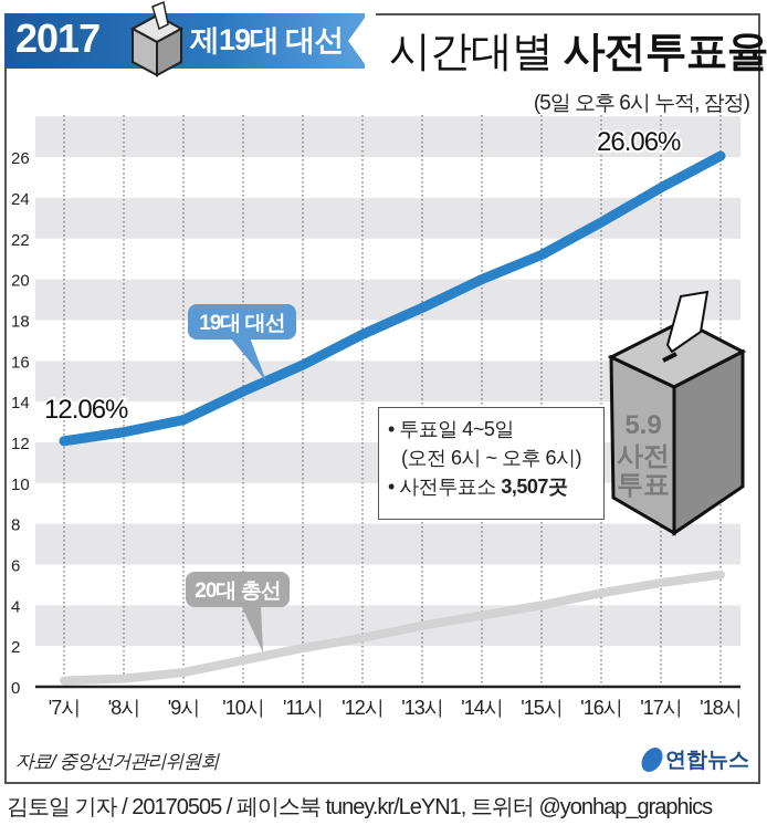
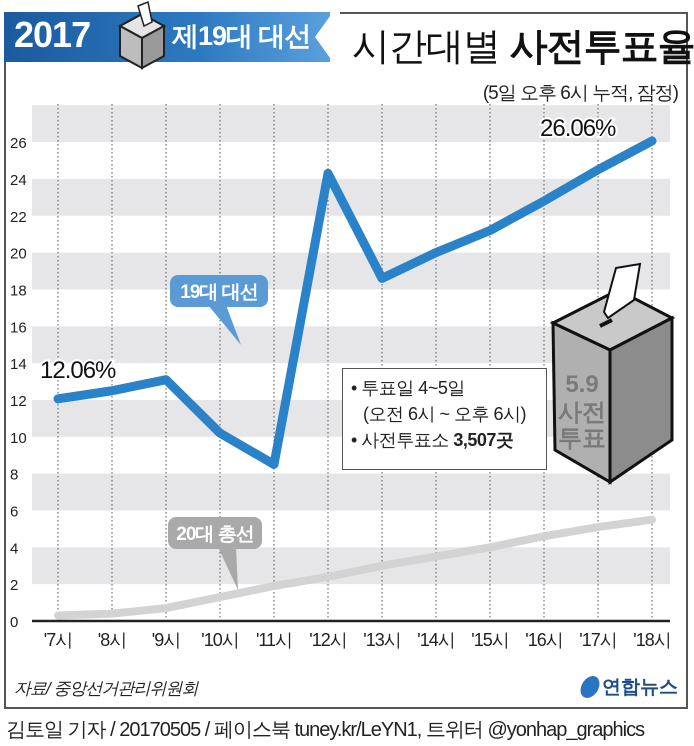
19대 대선/'10시: 14.5 -> 10.2
19대 대선/'11시: 15.8 -> 8.5
19대 대선/'12시: 17.3 -> 24.3
